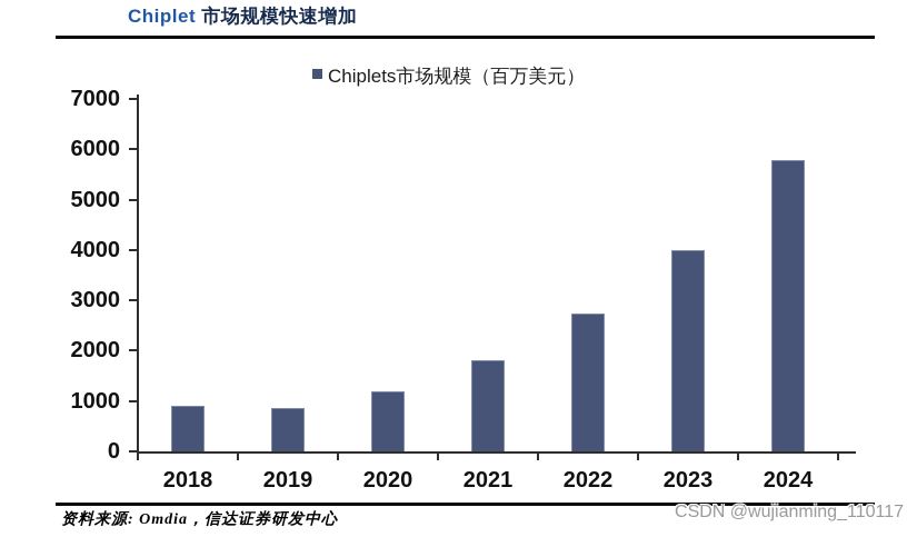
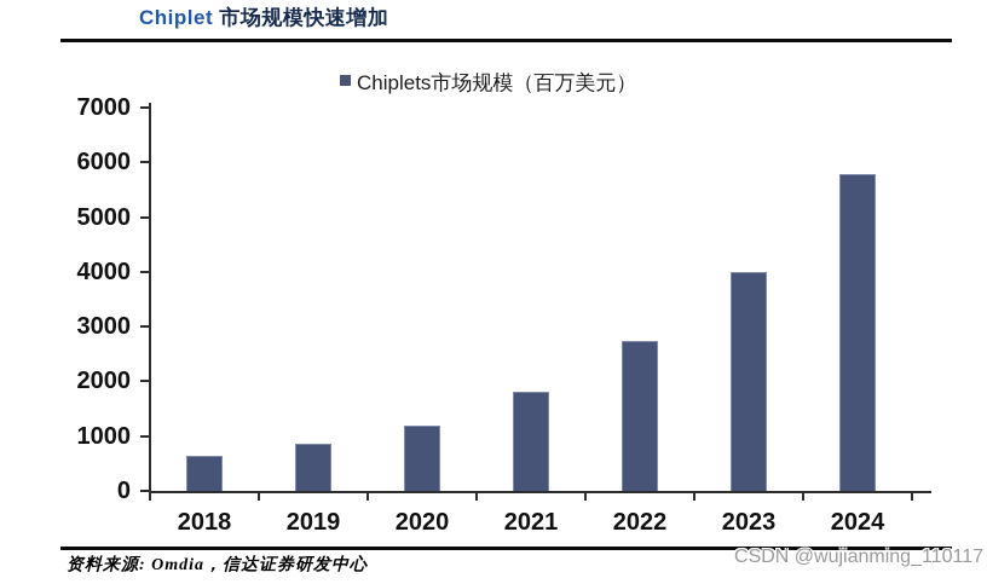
2018: 900 -> 600
